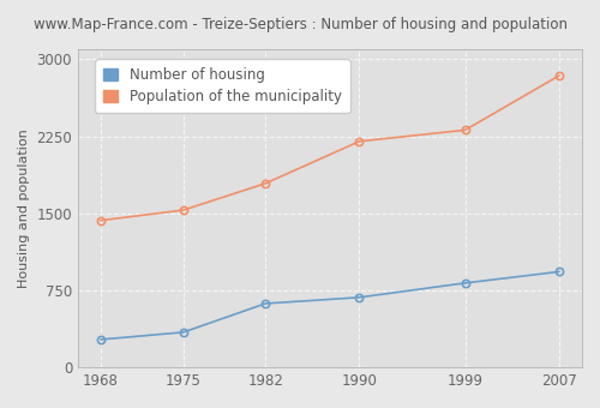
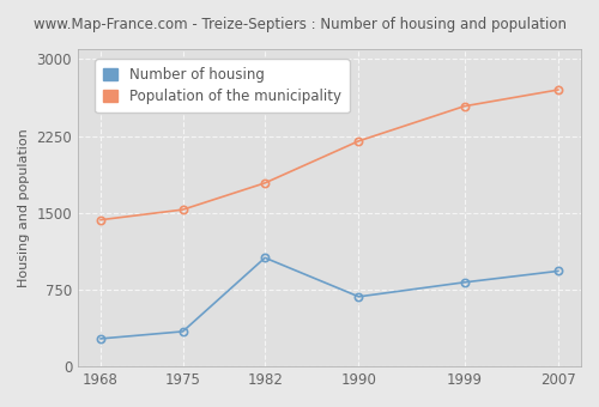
Number of housing/1982: 620 -> 1060
Population of the municipality/1999: 2310 -> 2540
Population of the municipality/2007: 2840 -> 2700
